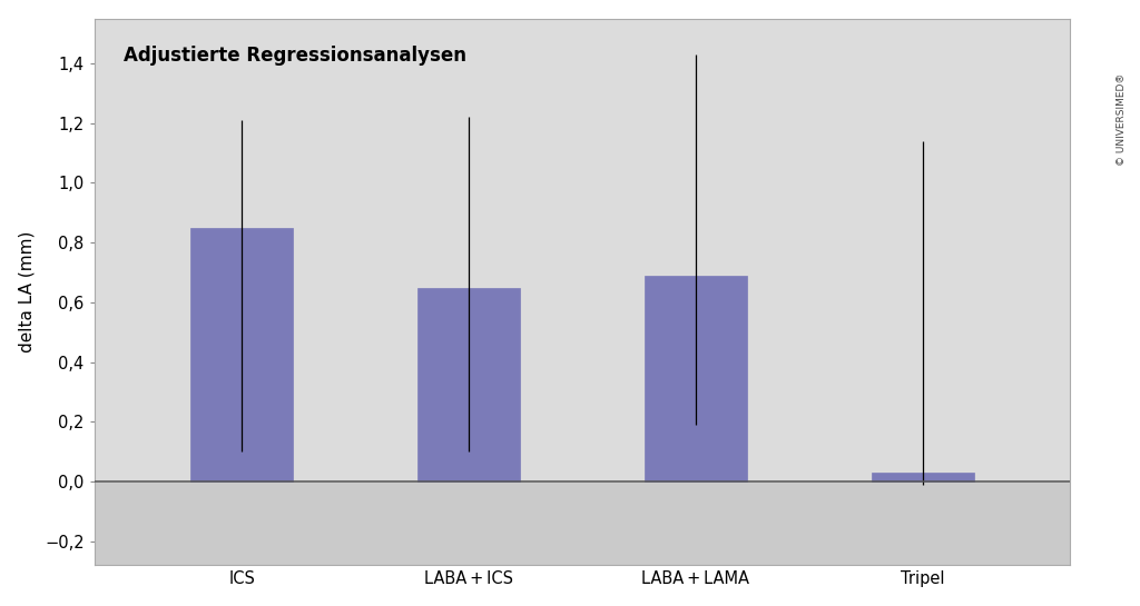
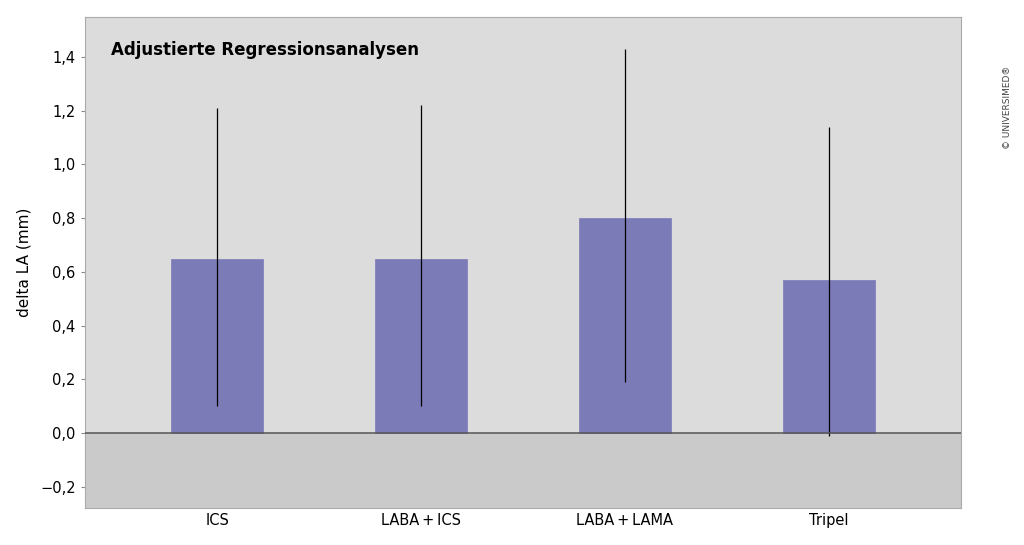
ICS: 0,85 -> 0,65
LABA + LAMA: 0,69 -> 0,80
Tripel: 0,03 -> 0,57
